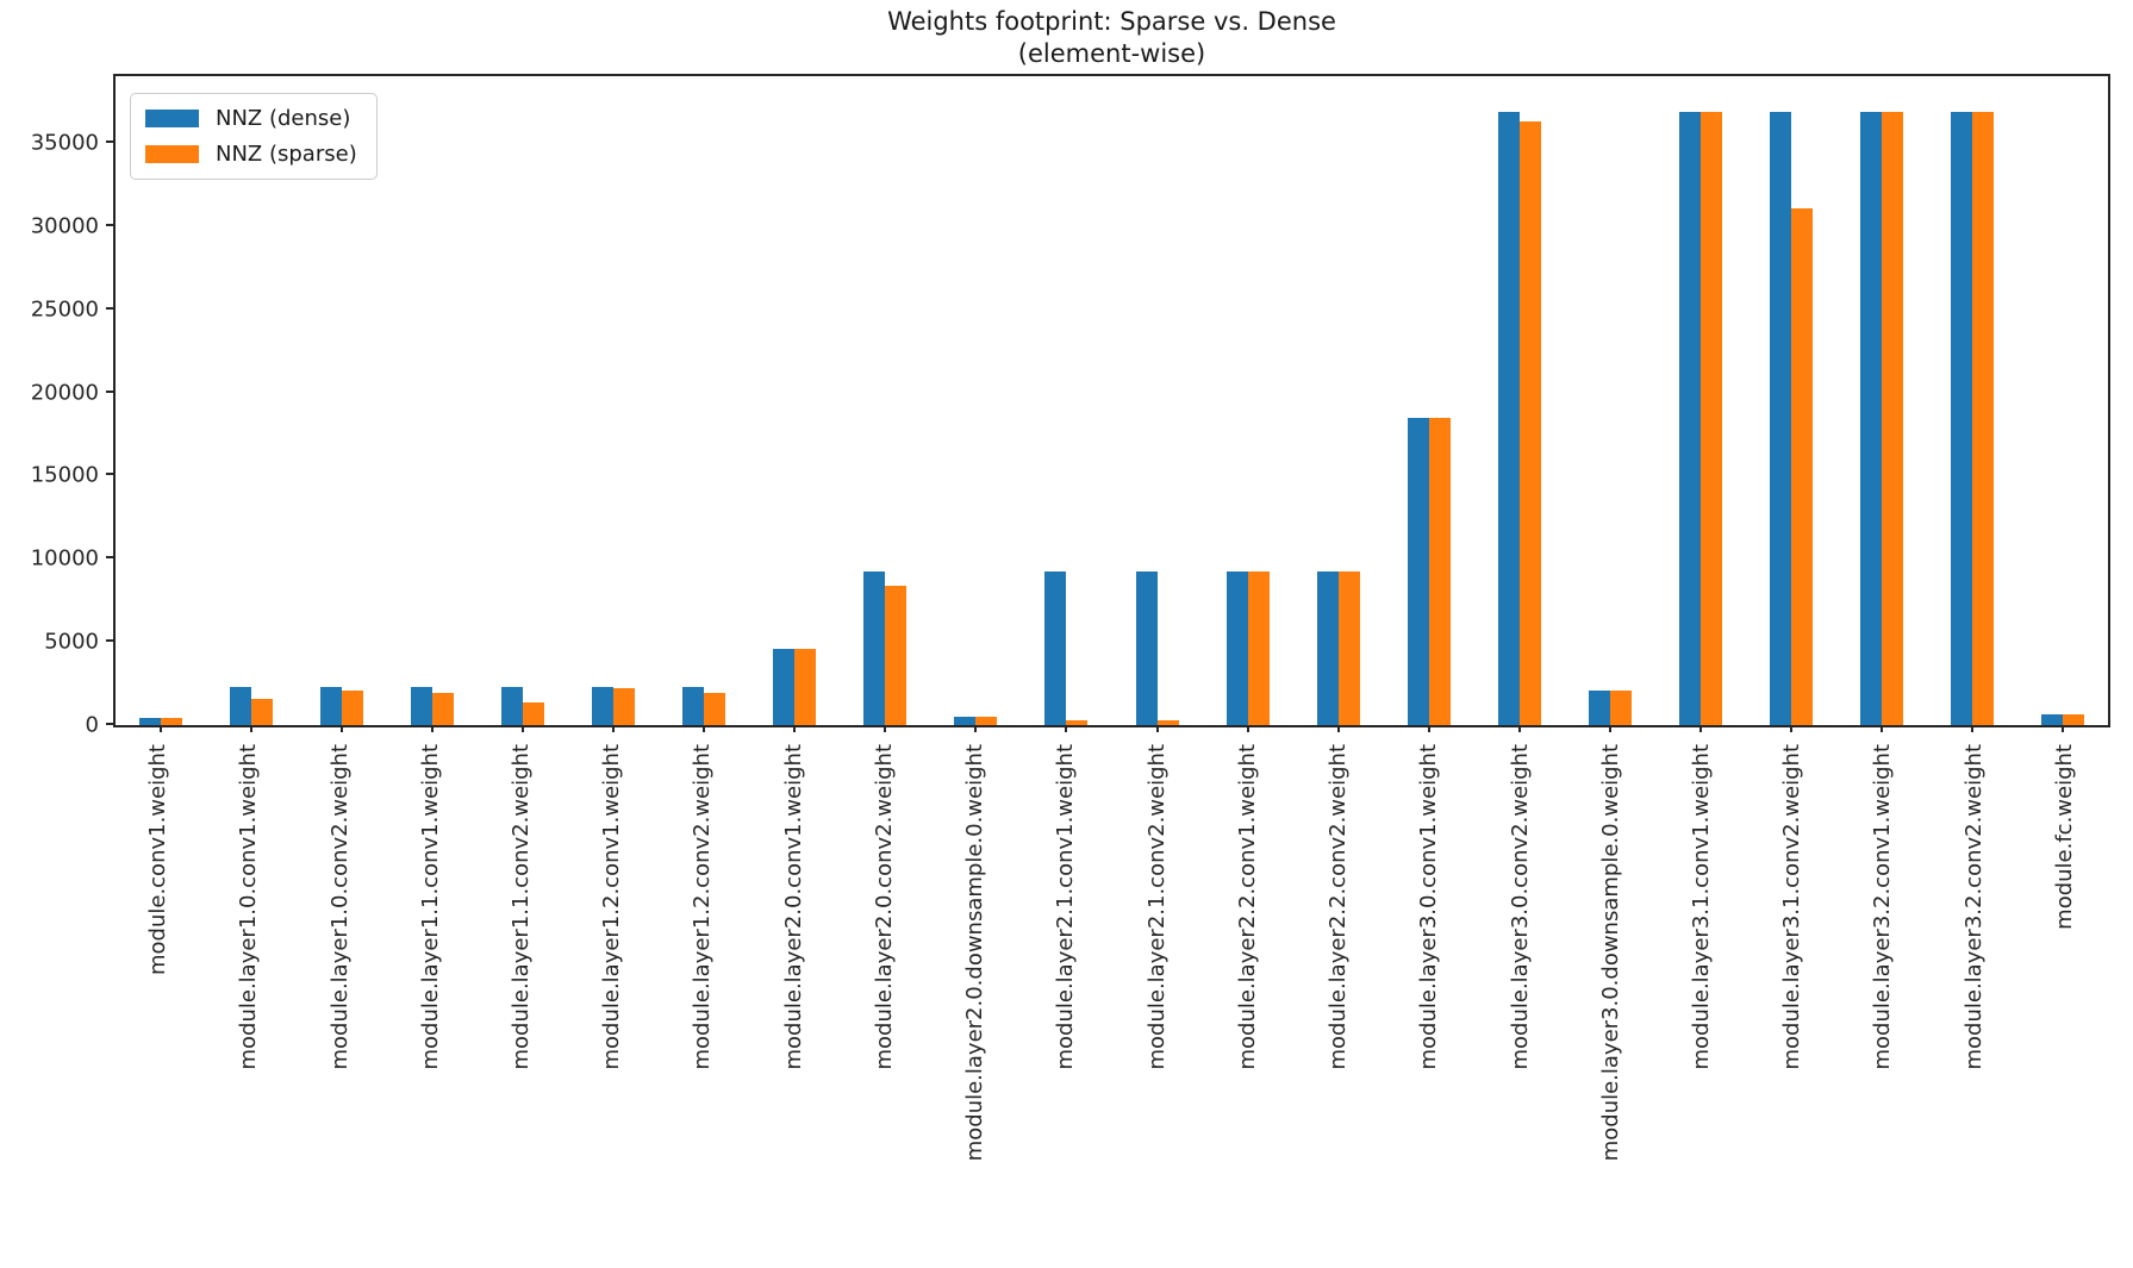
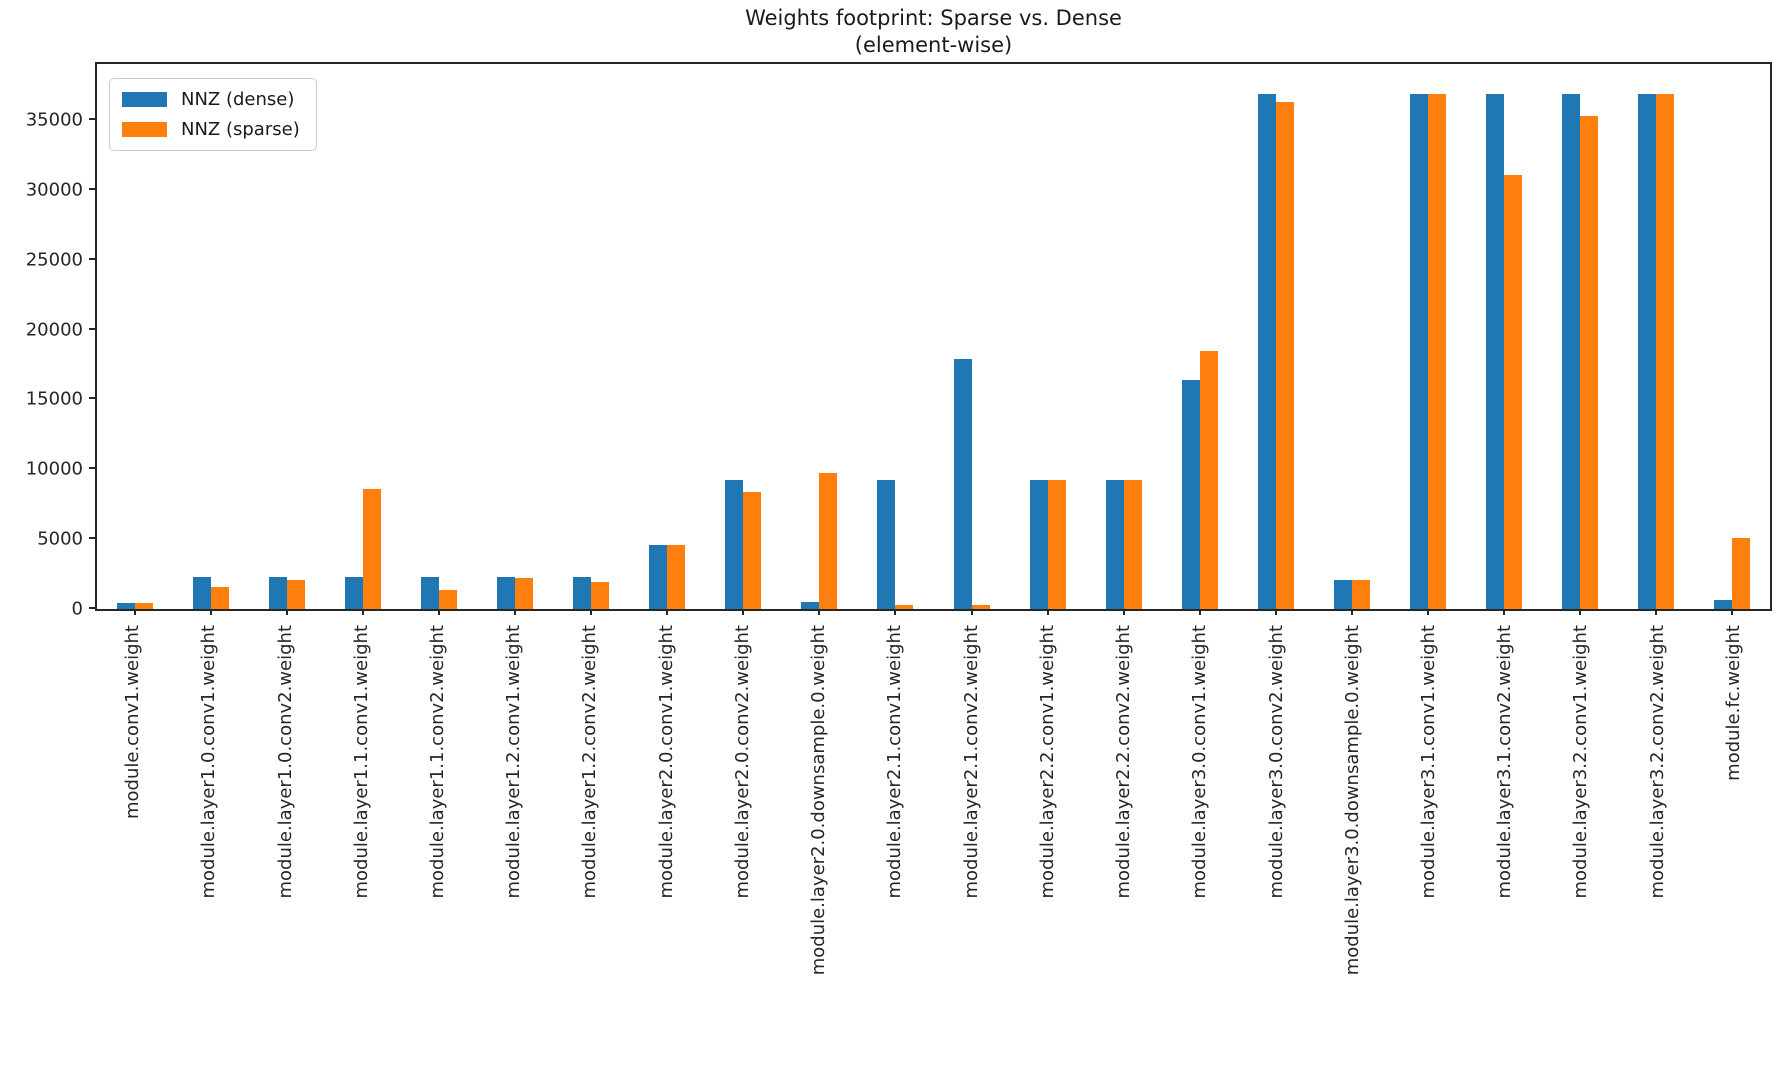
NNZ (sparse)/module.layer1.1.conv1.weight: 1900 -> 8600
NNZ (sparse)/module.layer2.0.downsample.0.weight: 500 -> 9700
NNZ (dense)/module.layer2.1.conv2.weight: 9200 -> 17900
NNZ (dense)/module.layer3.0.conv1.weight: 18400 -> 16400
NNZ (sparse)/module.layer3.2.conv1.weight: 36900 -> 35300
NNZ (sparse)/module.fc.weight: 600 -> 5100
